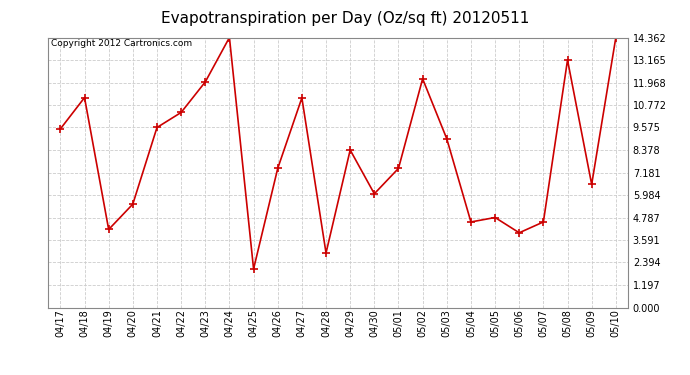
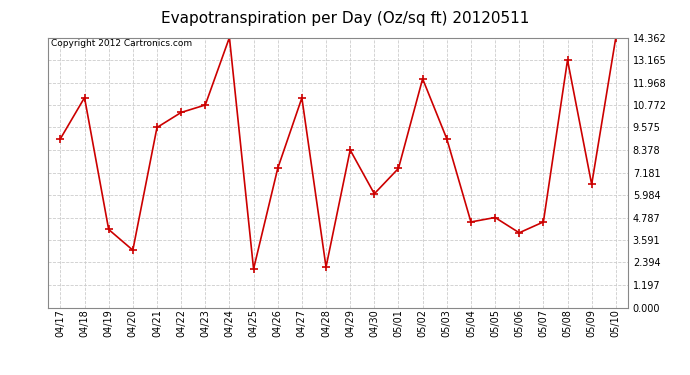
04/17: 9.5 -> 9.0
04/20: 5.5 -> 3.0
04/23: 12.0 -> 10.8
04/28: 2.9 -> 2.1
